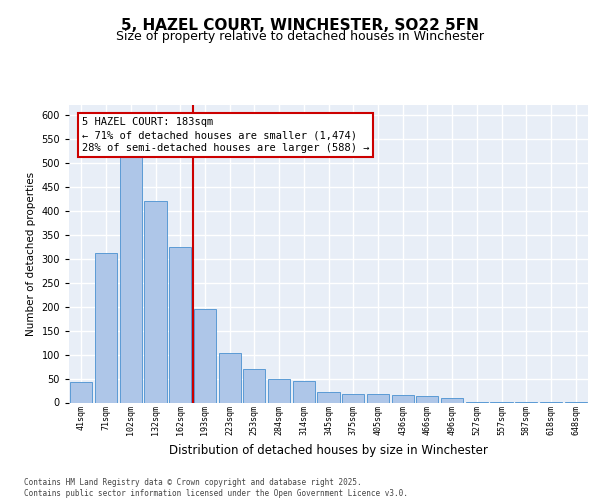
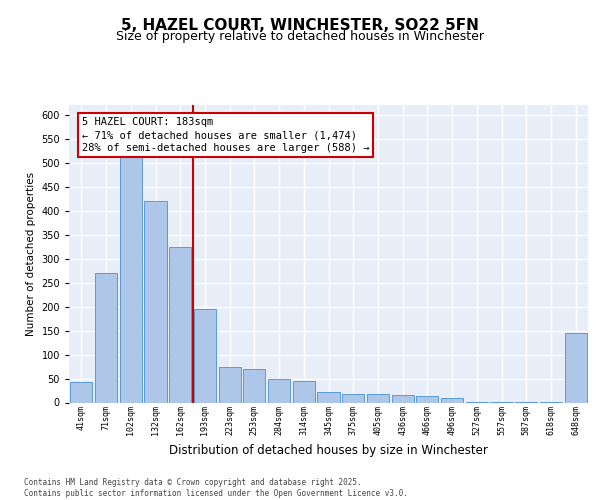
71sqm: 312 -> 270
223sqm: 103 -> 75
648sqm: 2 -> 145
